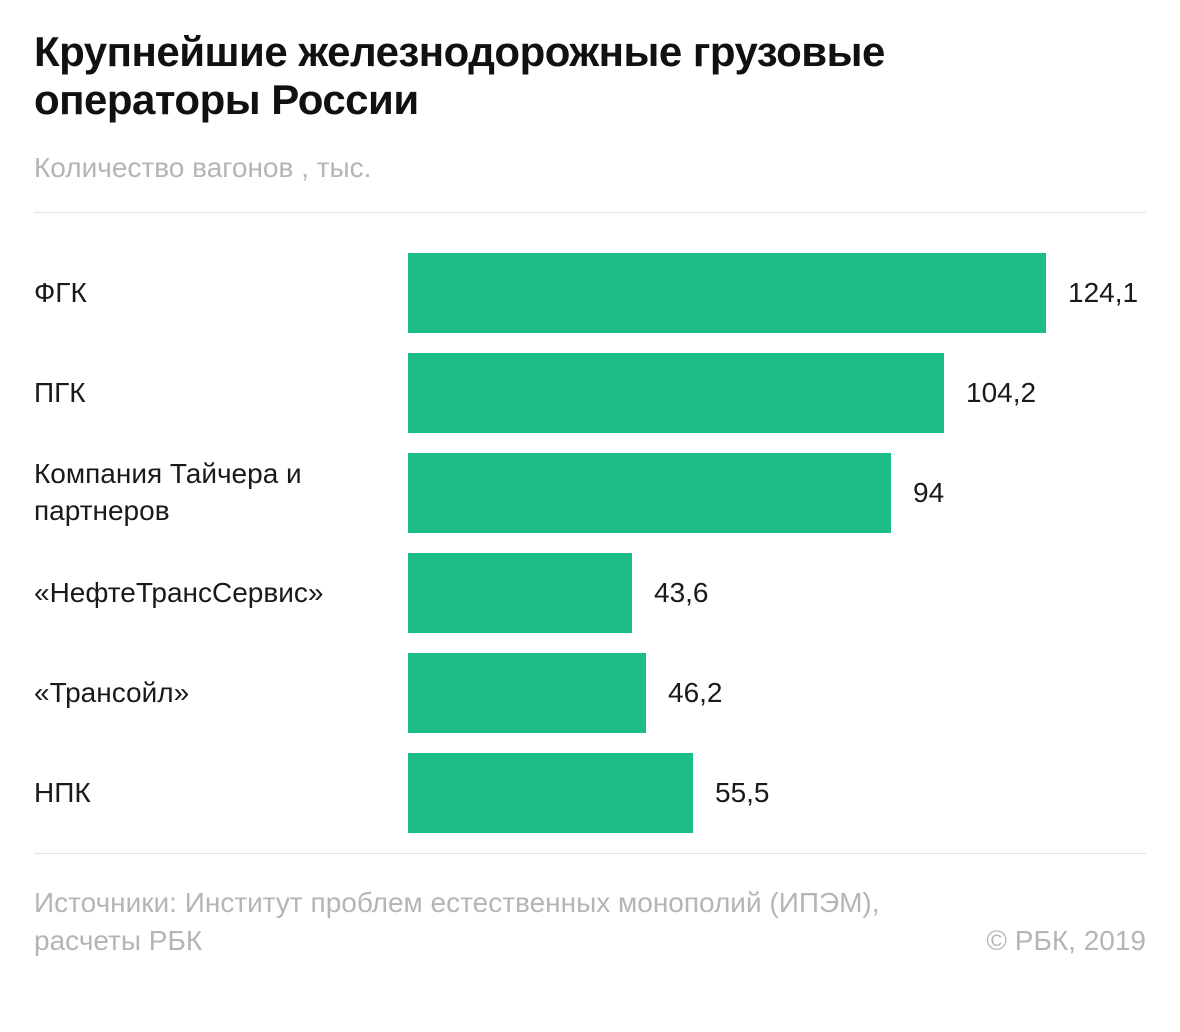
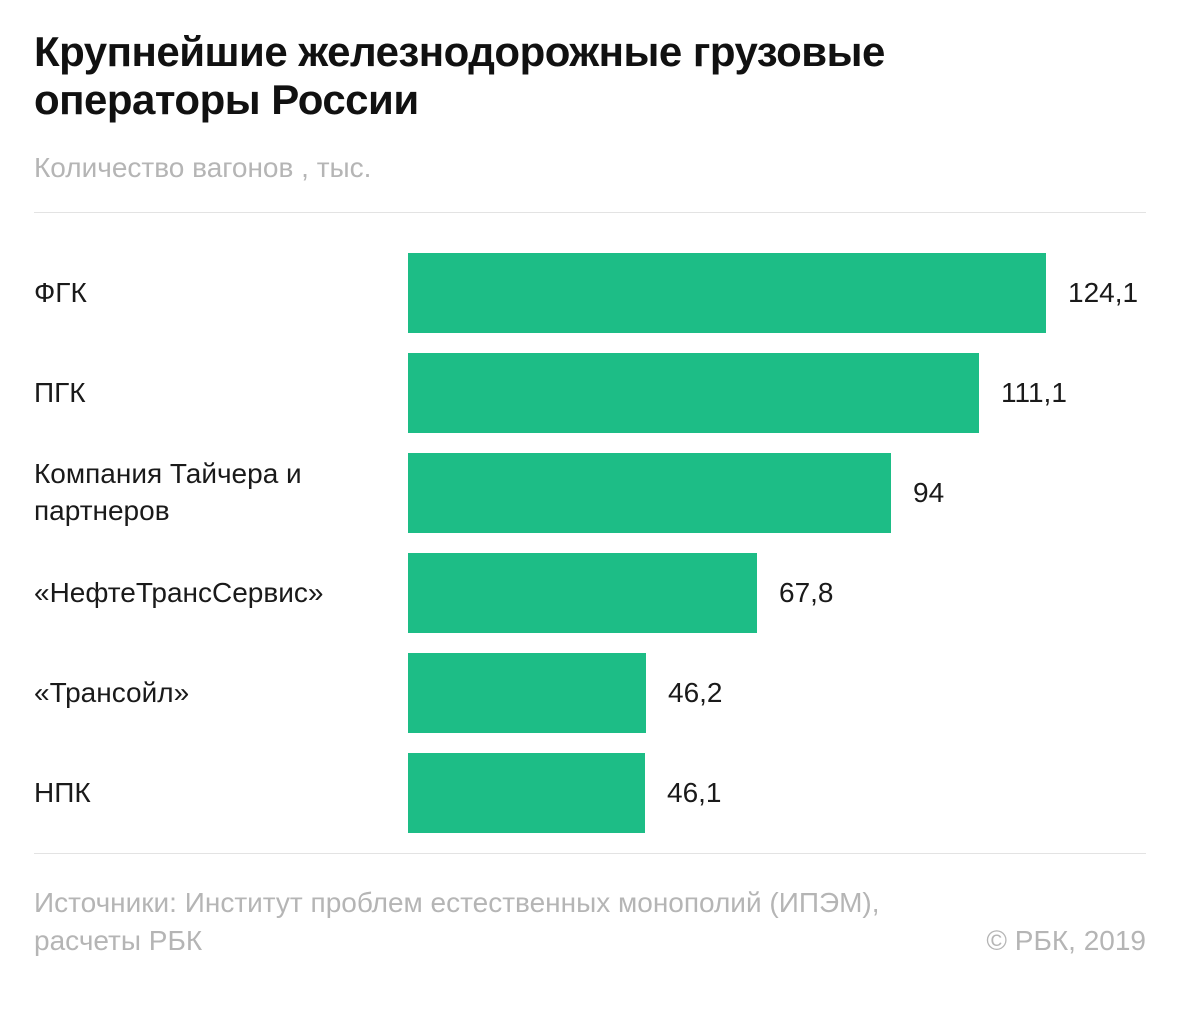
ПГК: 104,2 -> 111,1
«НефтеТрансСервис»: 43,6 -> 67,8
НПК: 55,5 -> 46,1
